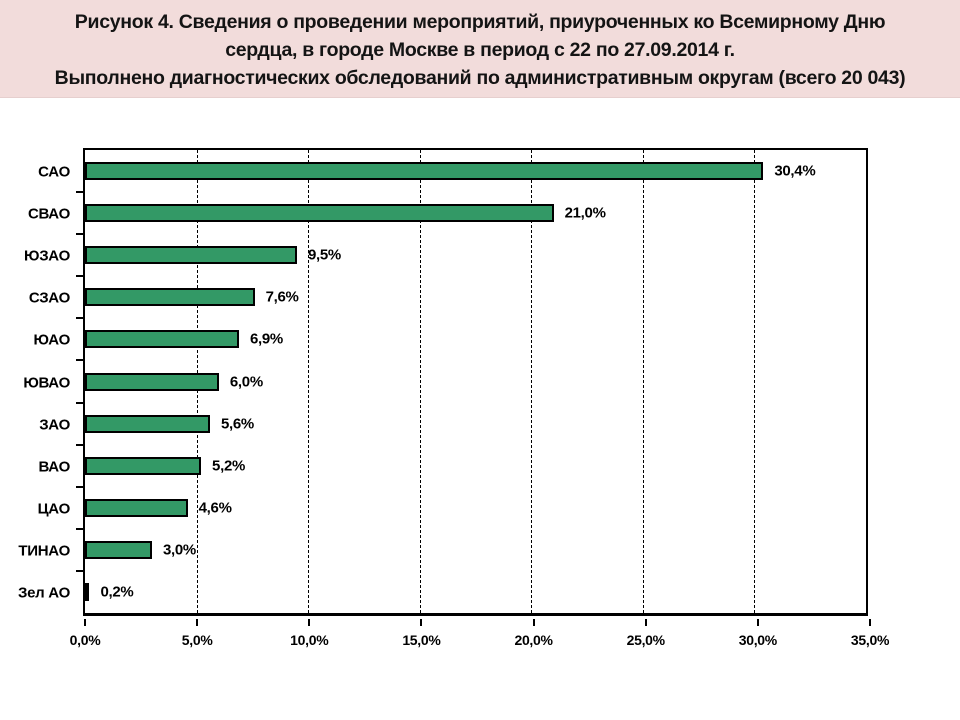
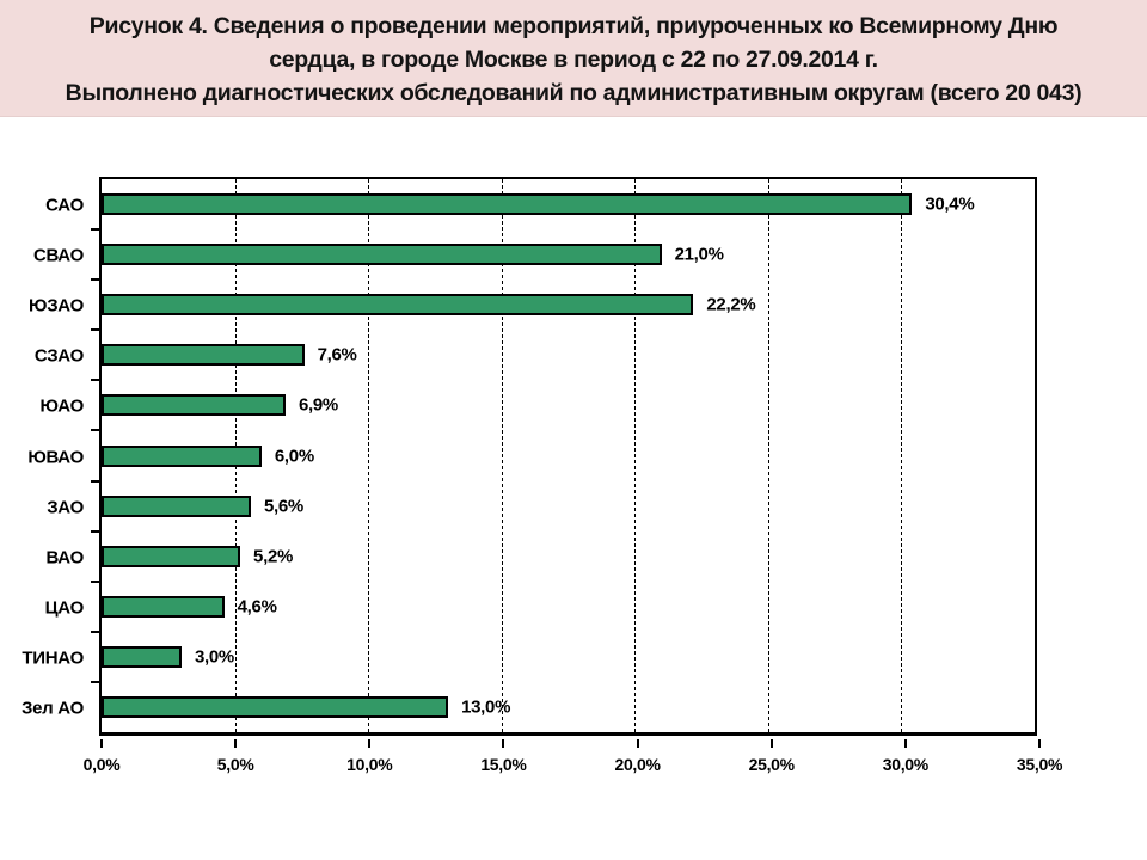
ЮЗАО: 9,5% -> 22,2%
Зел АО: 0,2% -> 13,0%
